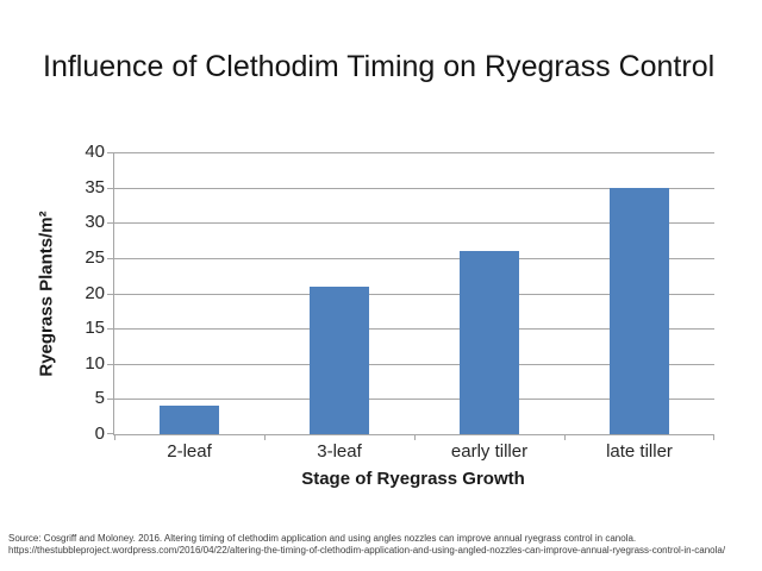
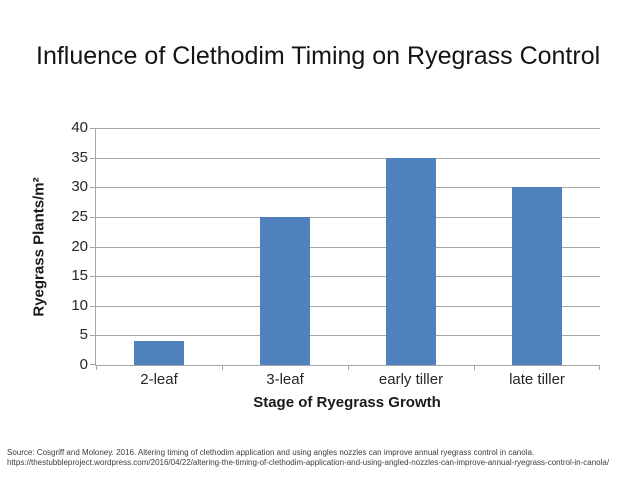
3-leaf: 21 -> 25
early tiller: 26 -> 35
late tiller: 35 -> 30
